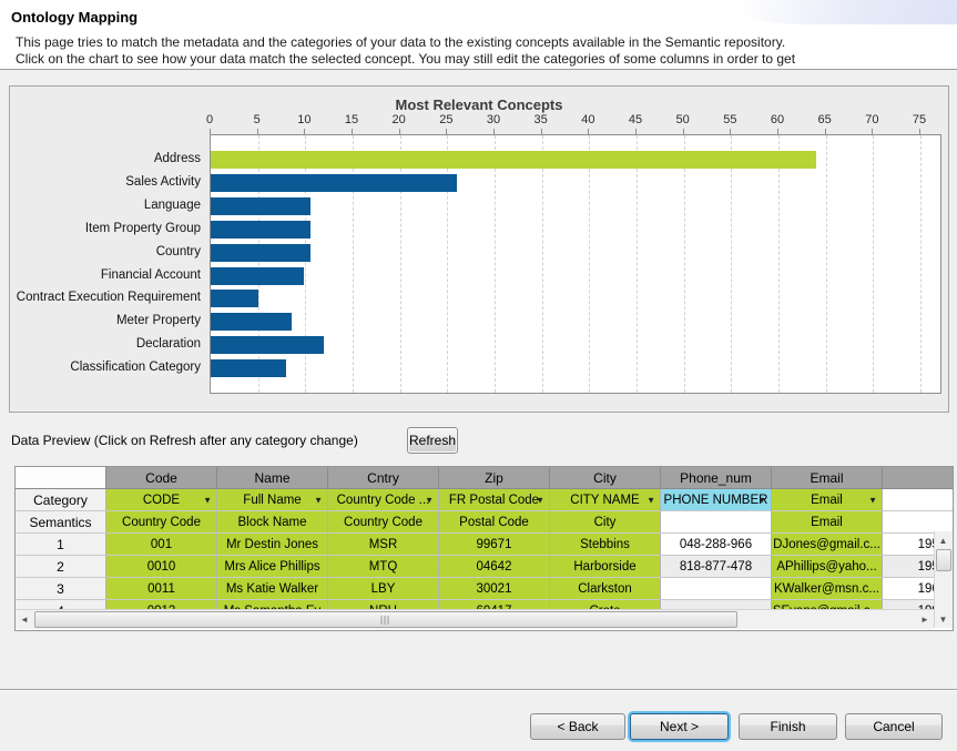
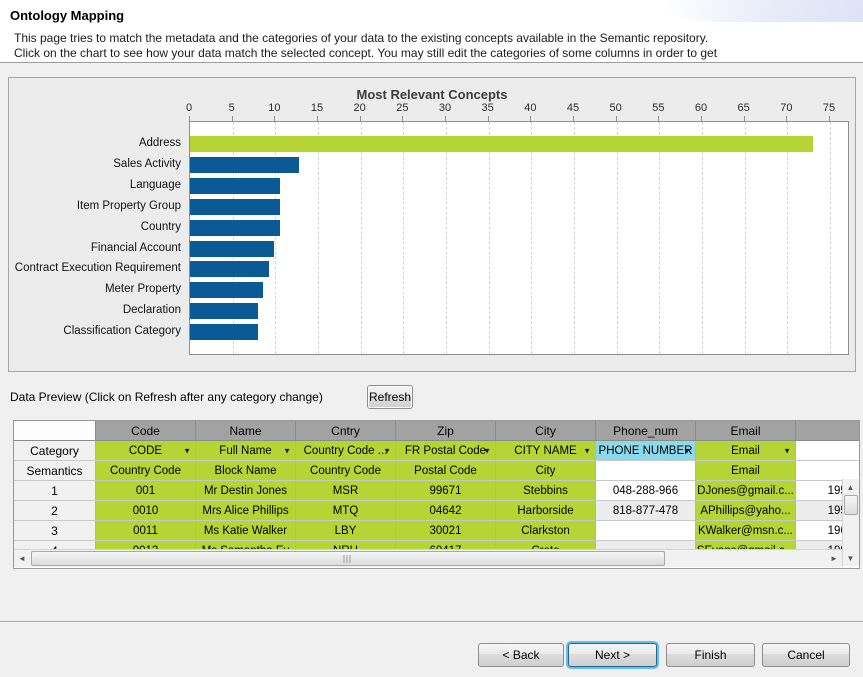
Address: 64 -> 73
Sales Activity: 26 -> 13
Contract Execution Requirement: 5 -> 9
Declaration: 12 -> 8
